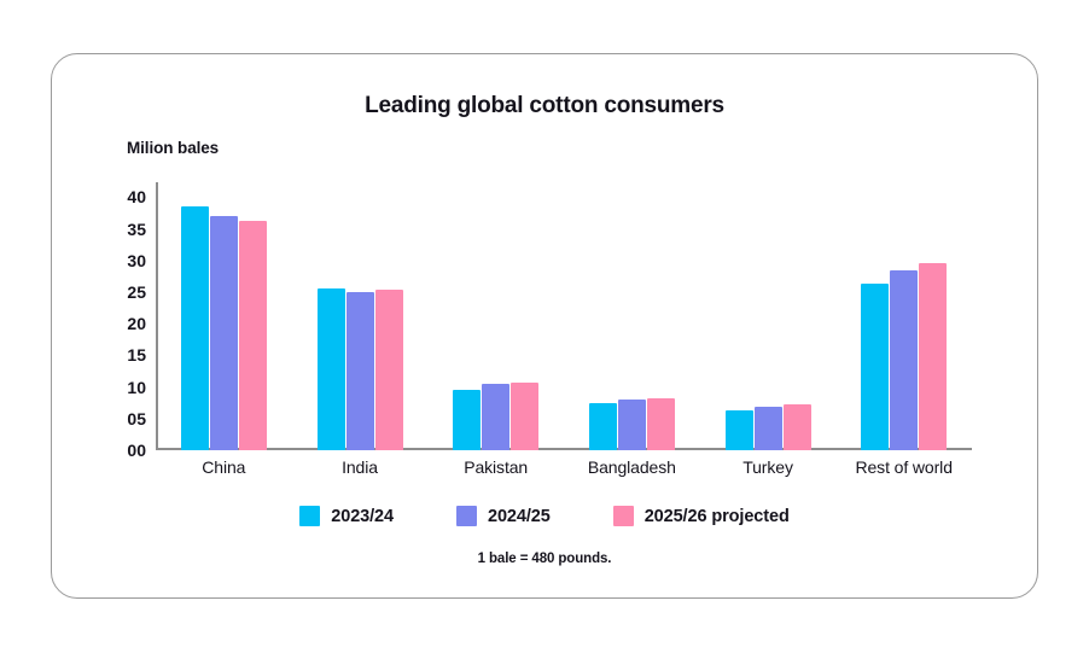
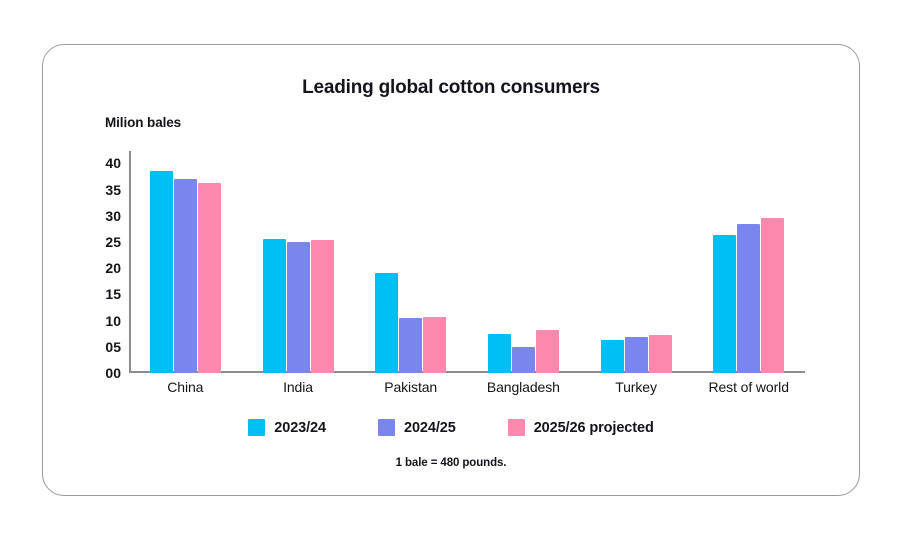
2023/24/Pakistan: 10 -> 19
2024/25/Bangladesh: 8 -> 5
